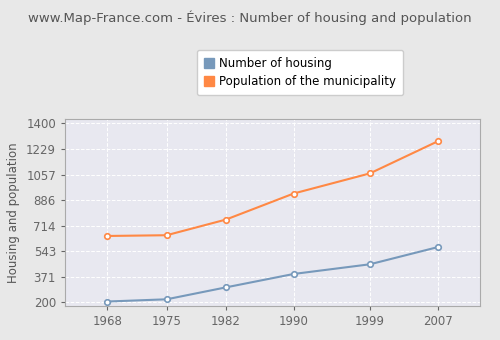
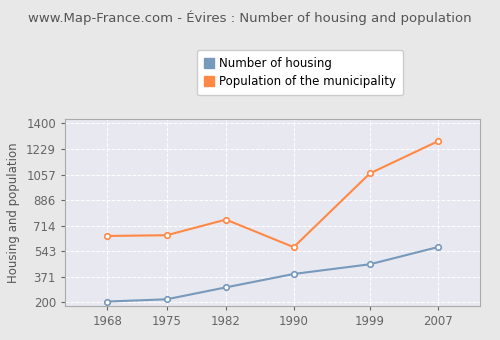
Population of the municipality/1990: 930 -> 570
